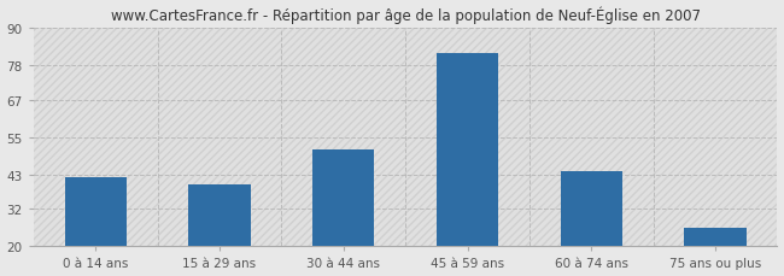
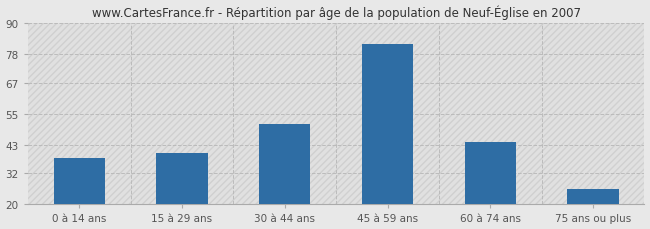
0 à 14 ans: 42 -> 38
